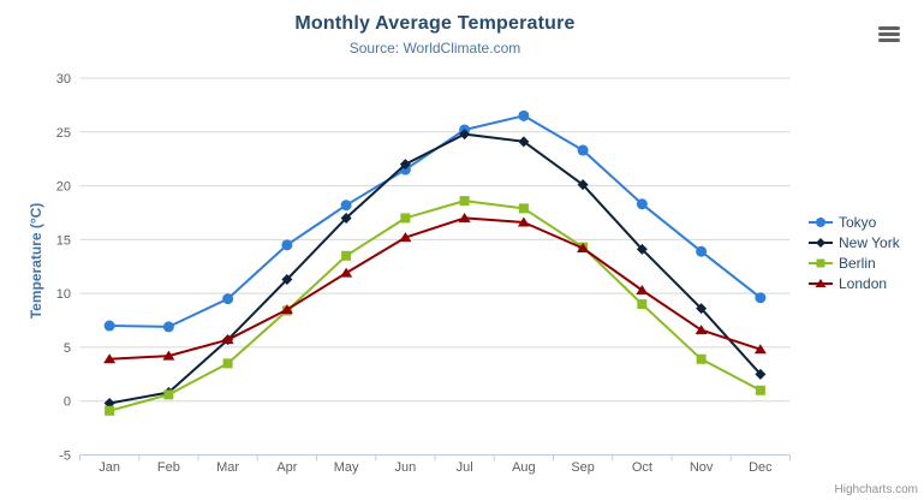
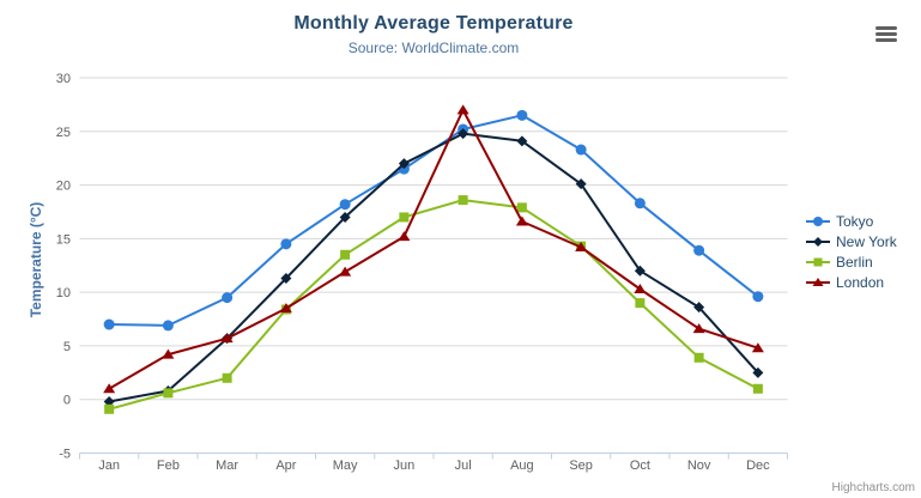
London/Jan: 4 -> 1
Berlin/Mar: 4 -> 2
London/Jul: 17 -> 27
New York/Oct: 14 -> 12
